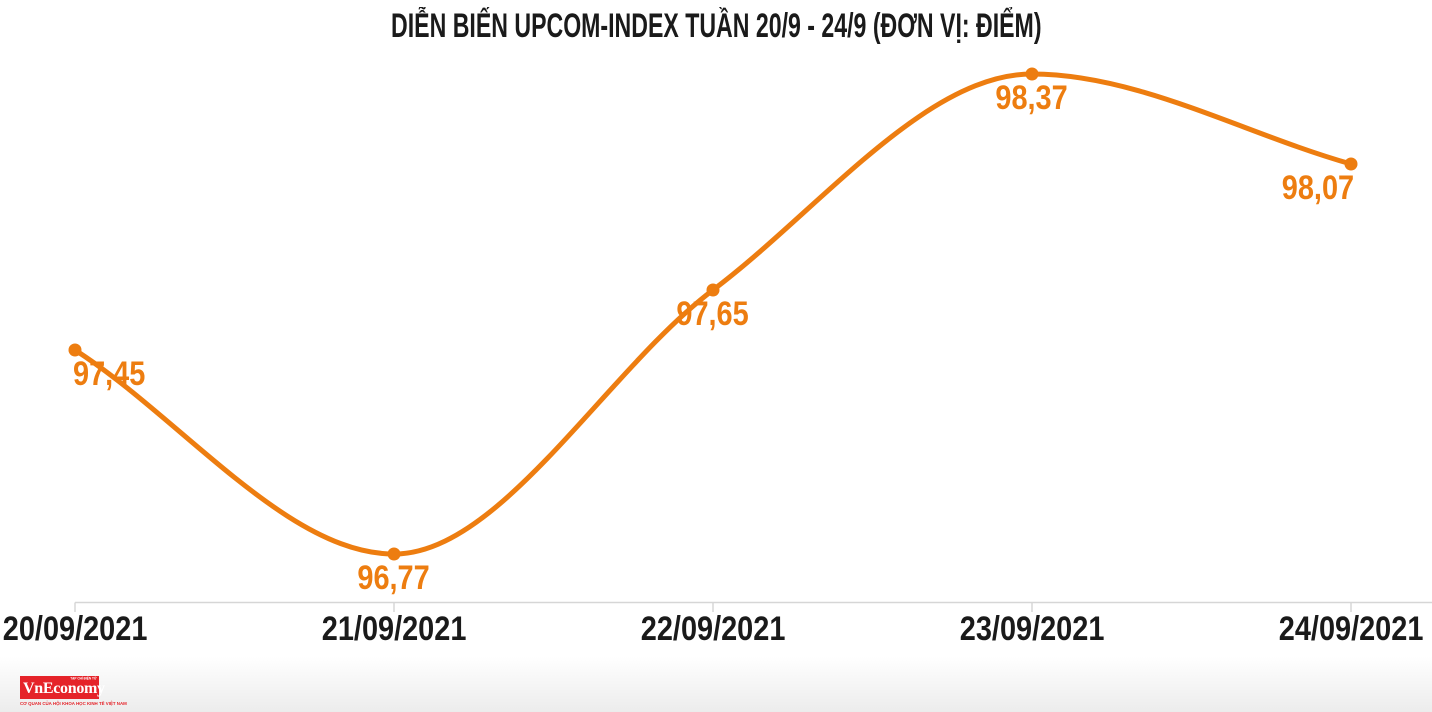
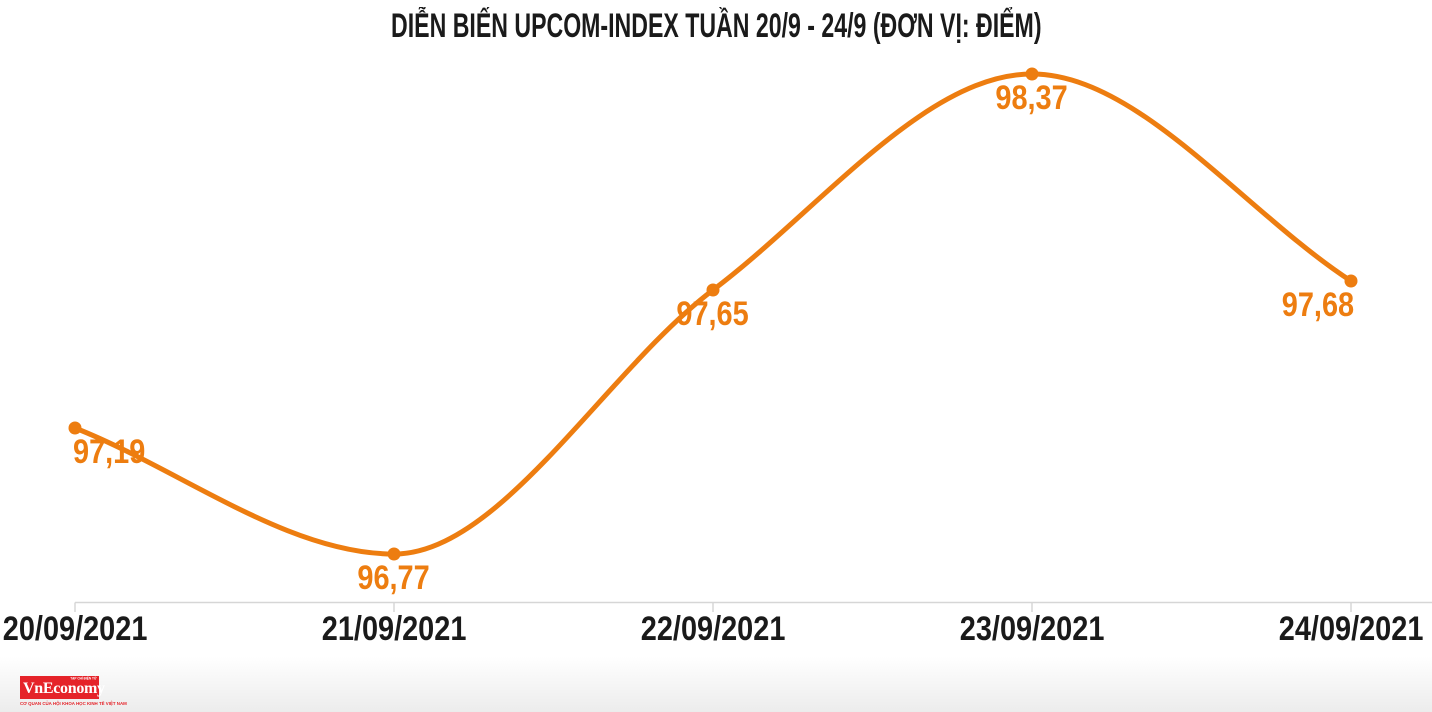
20/09/2021: 97,45 -> 97,19
24/09/2021: 98,07 -> 97,68
